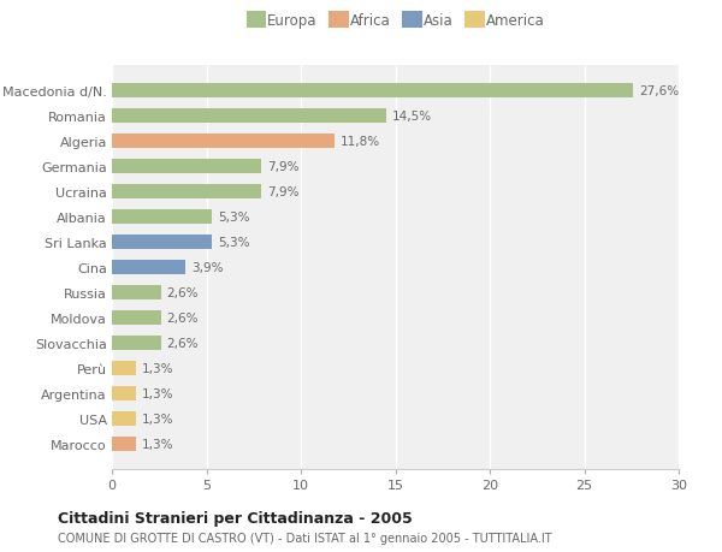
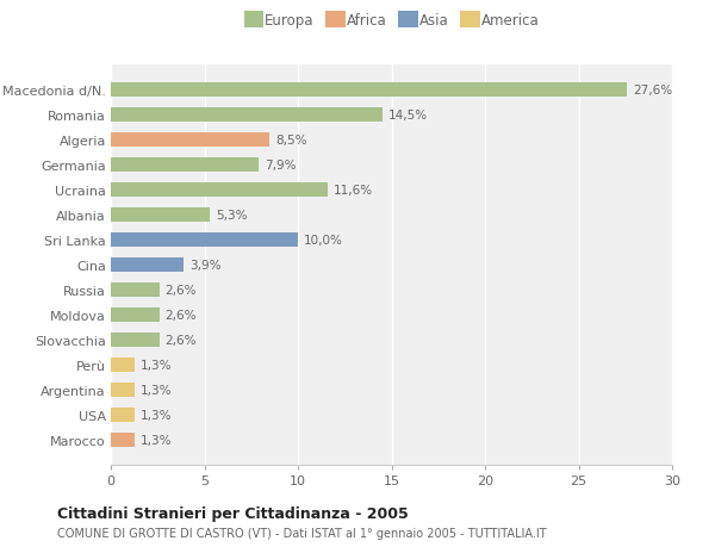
Algeria: 11,8% -> 8,5%
Ucraina: 7,9% -> 11,6%
Sri Lanka: 5,3% -> 10,0%
